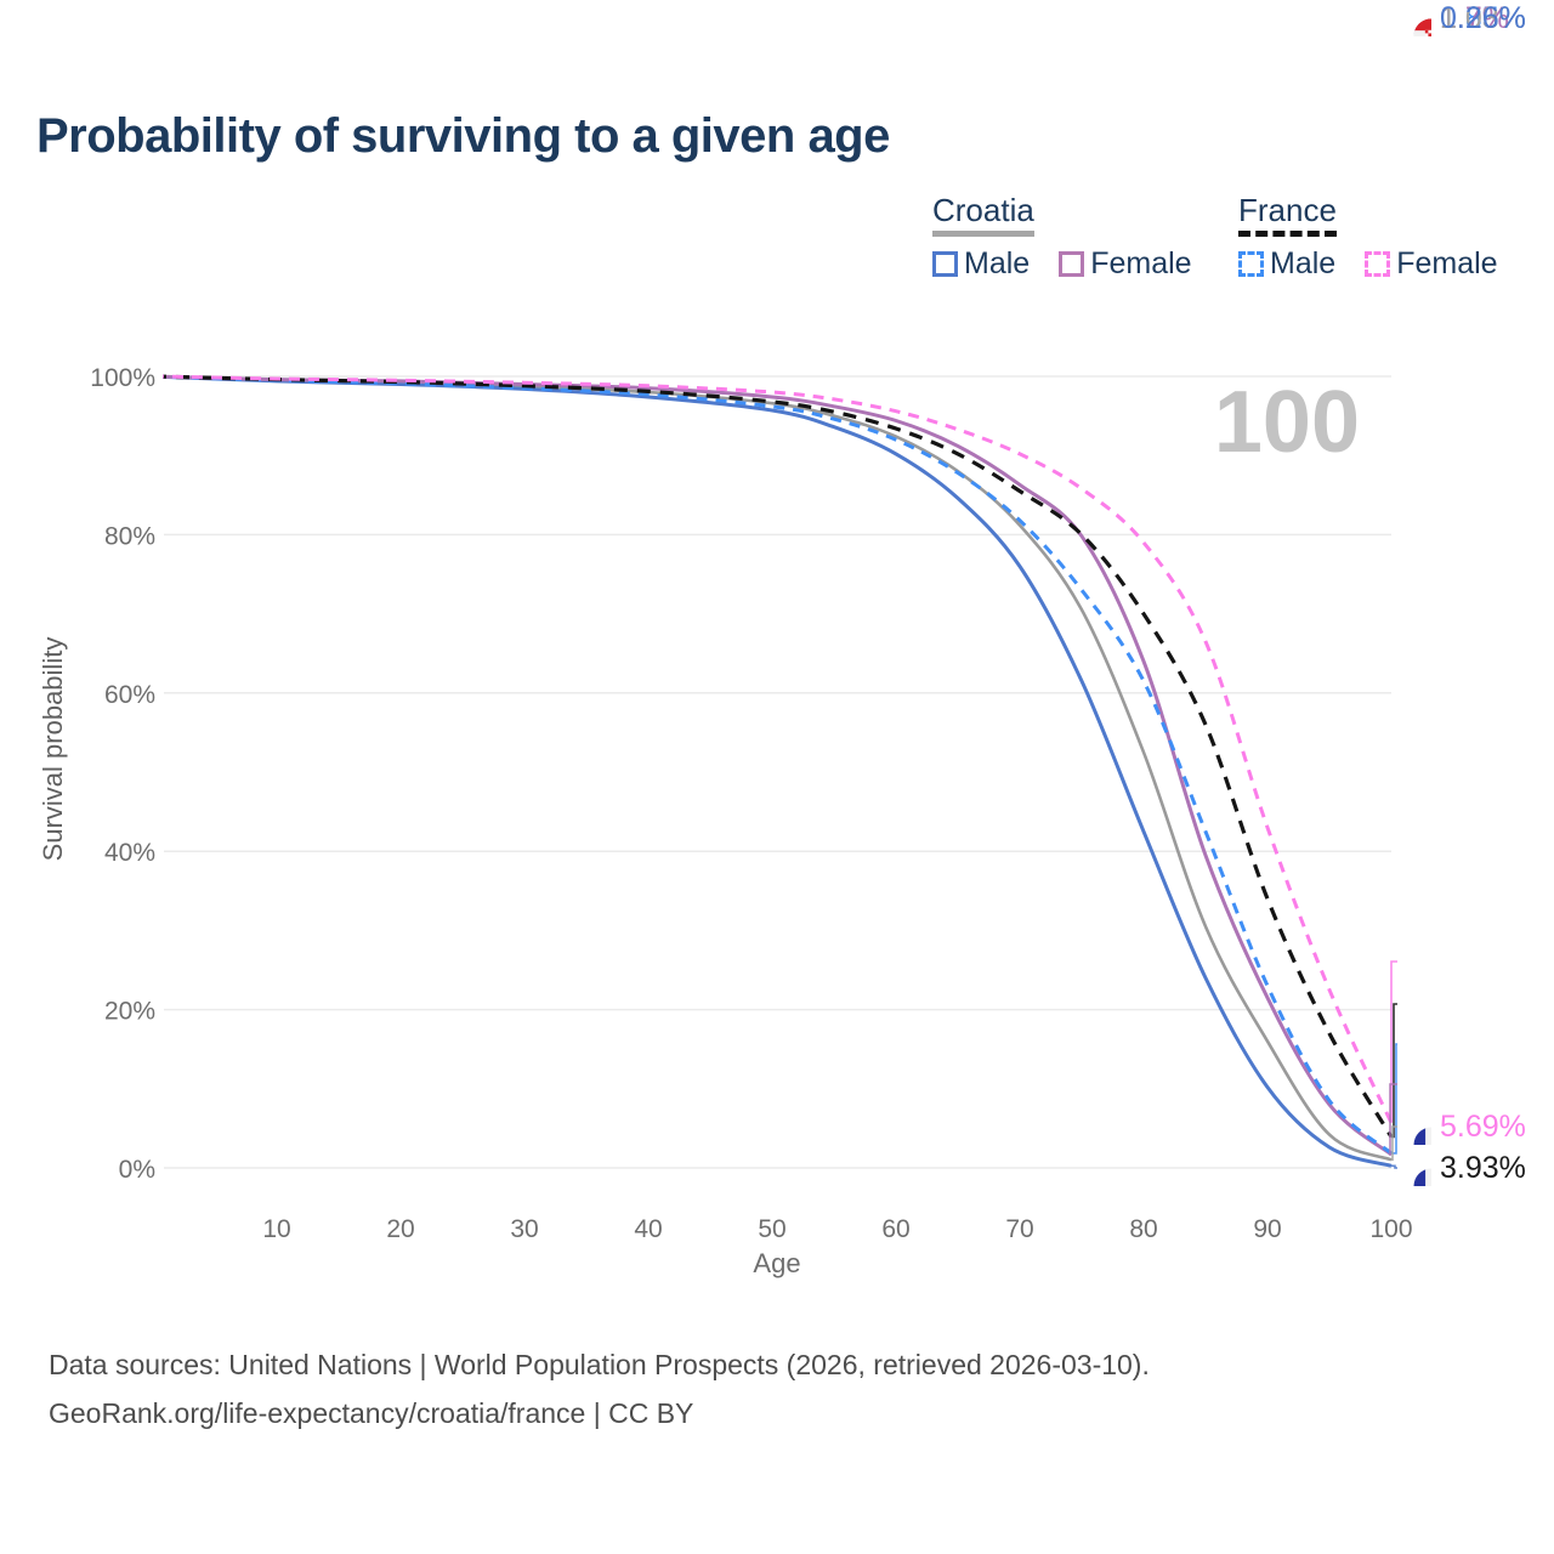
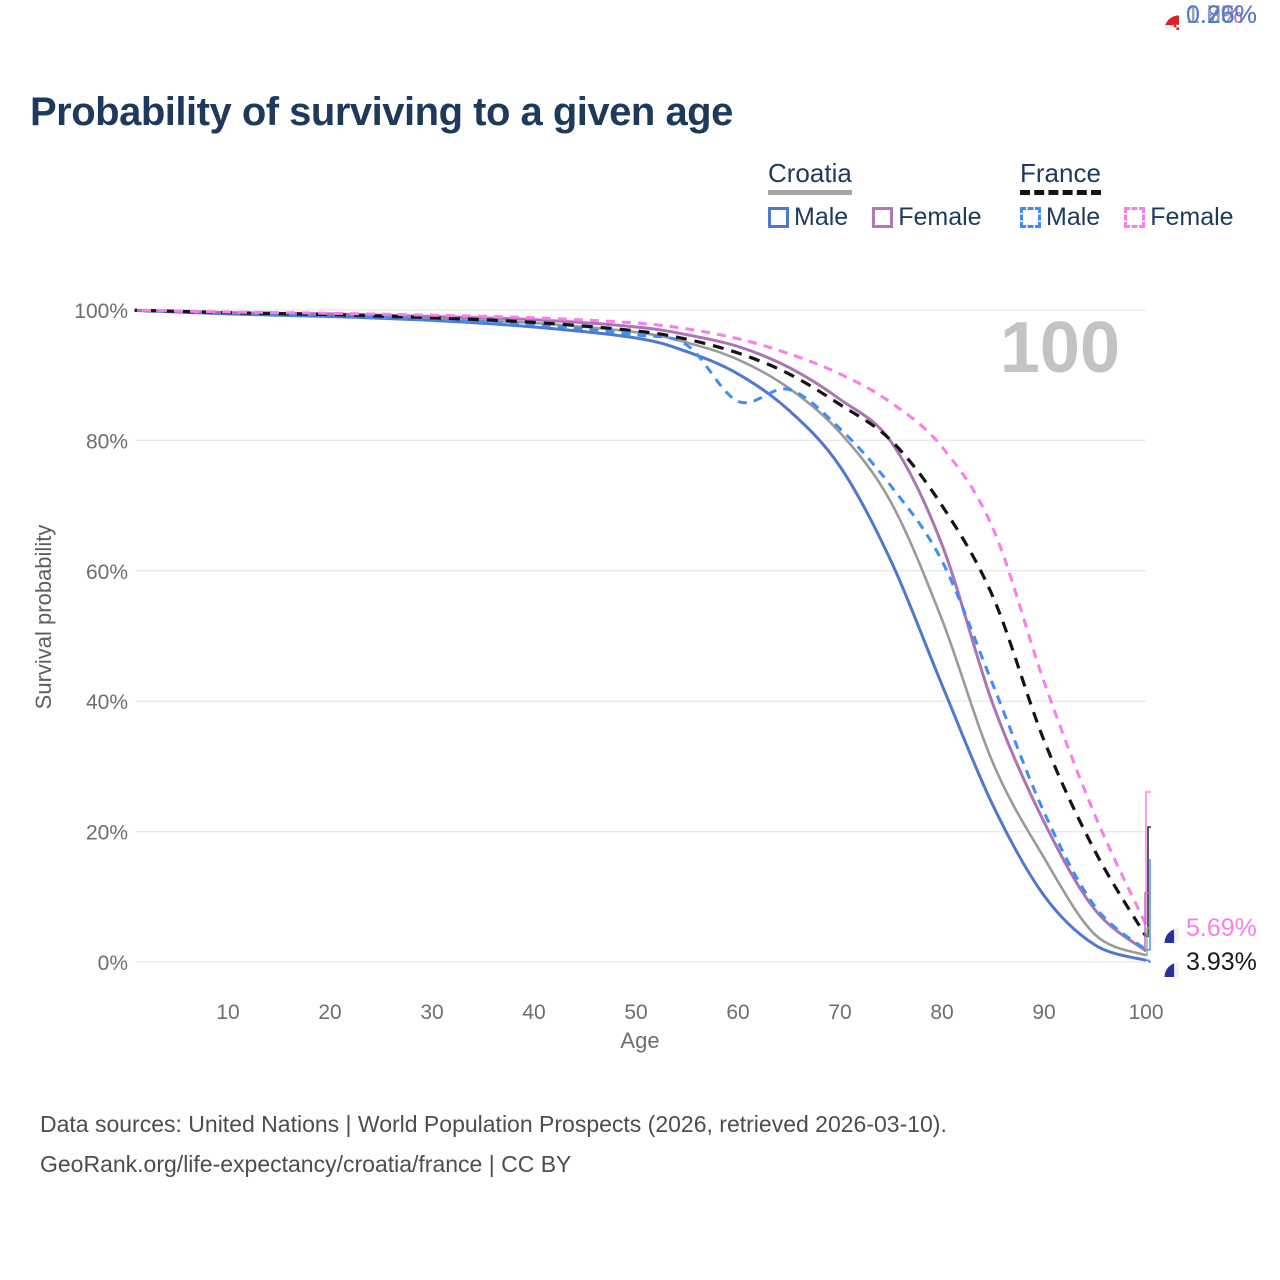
France Male/60: 92% -> 86%
